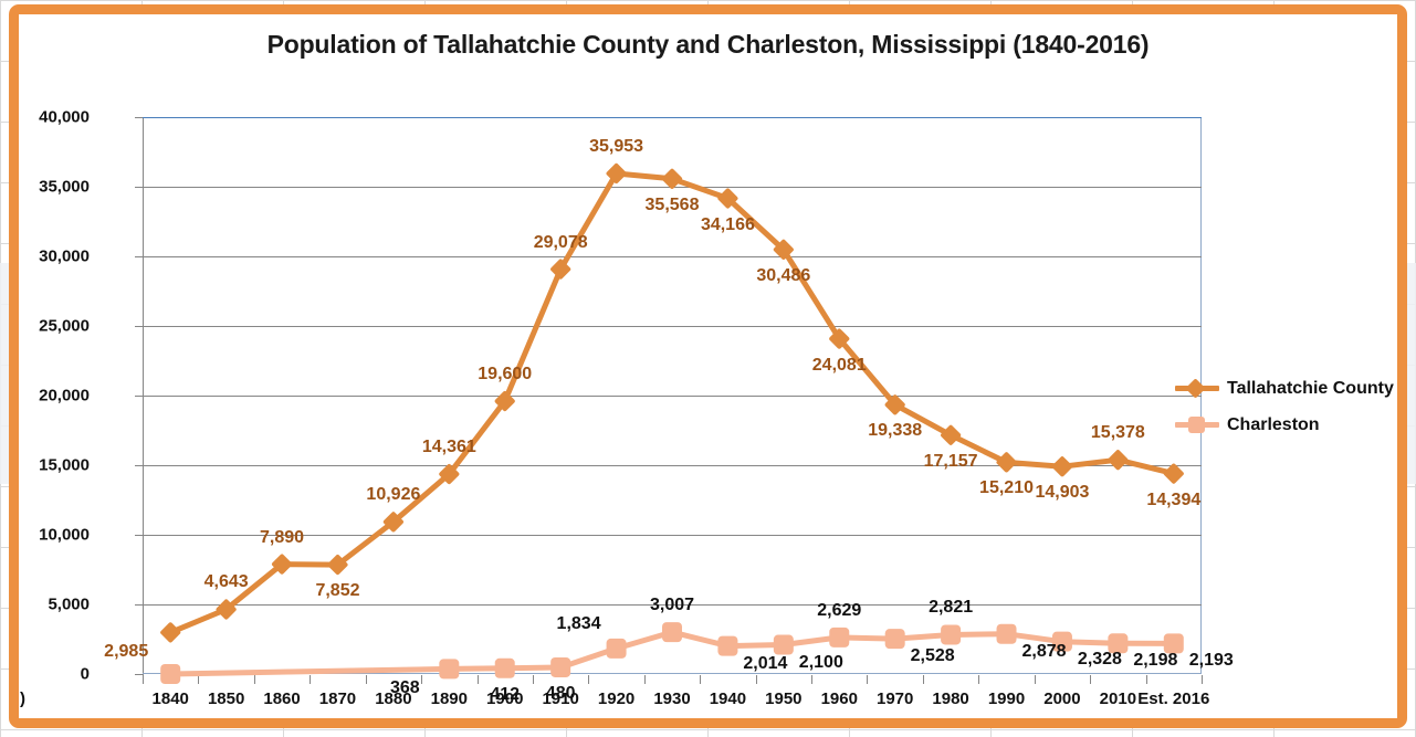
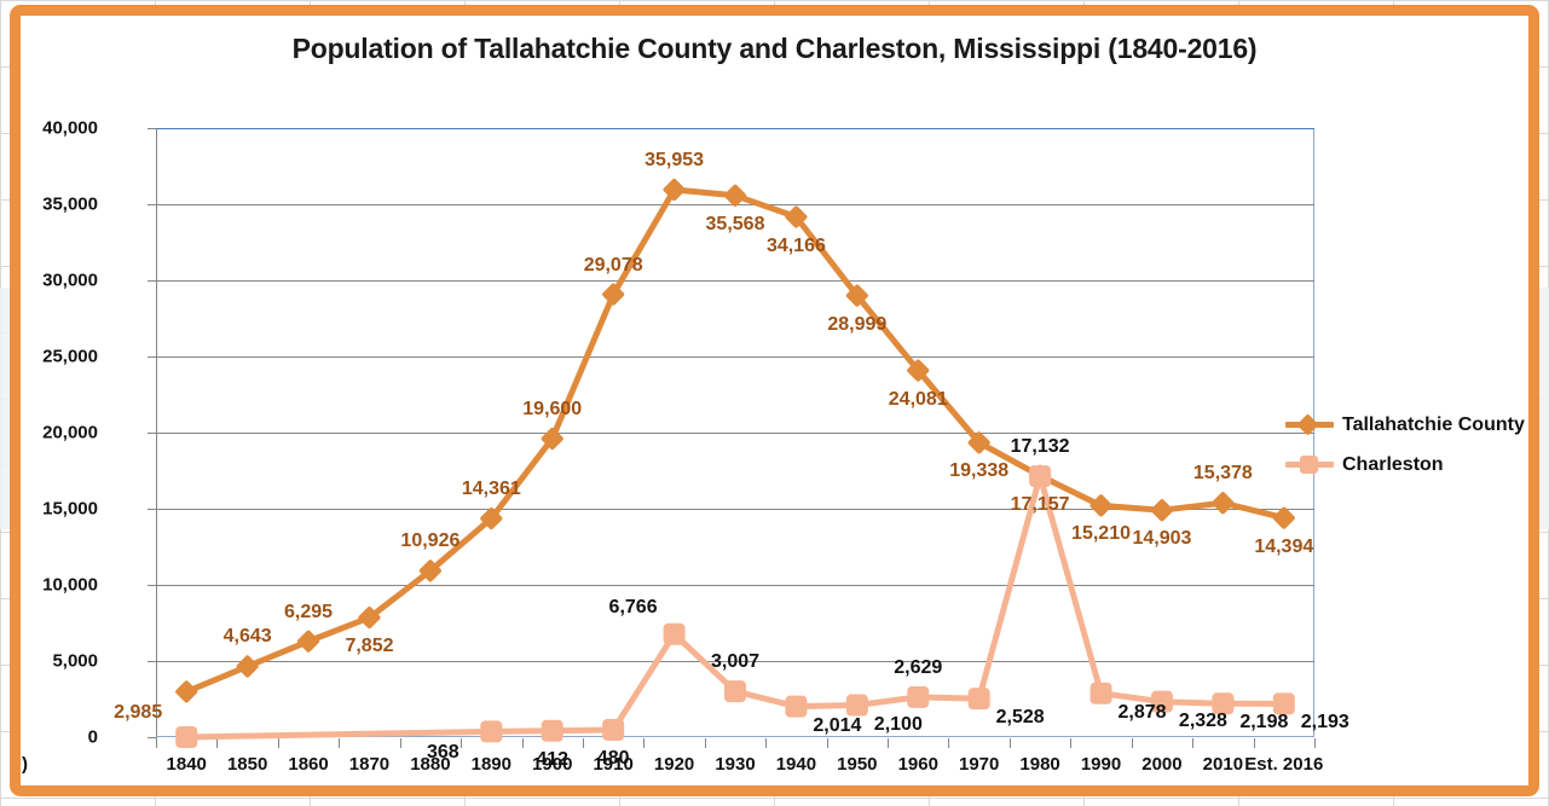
Tallahatchie County/1860: 7,890 -> 6,295
Charleston/1920: 1,834 -> 6,766
Tallahatchie County/1950: 30,486 -> 28,999
Charleston/1980: 2,821 -> 17,132
